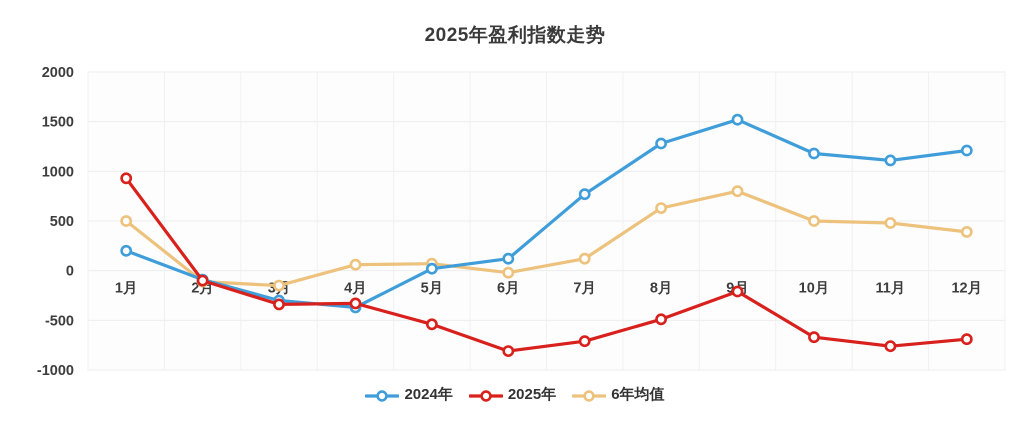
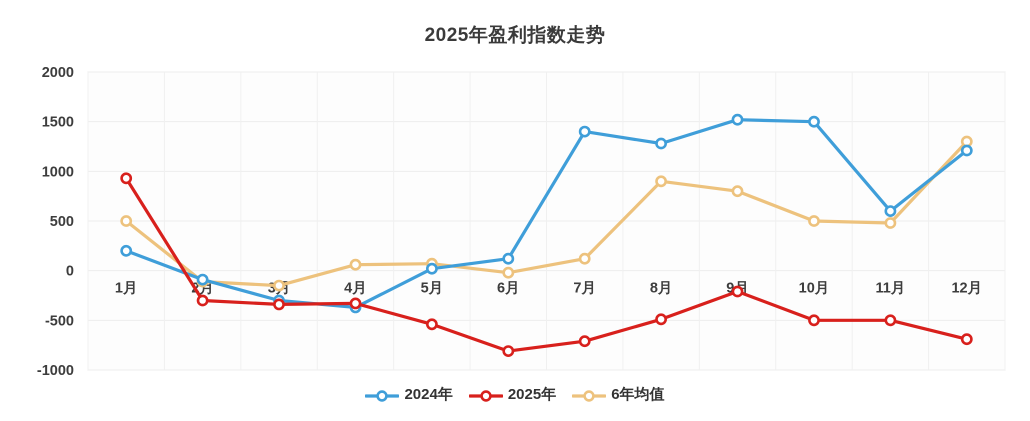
2025年/2月: -100 -> -300
2024年/7月: 800 -> 1400
6年均值/8月: 600 -> 900
2024年/10月: 1200 -> 1500
2025年/10月: -700 -> -500
2024年/11月: 1100 -> 600
2025年/11月: -800 -> -500
6年均值/12月: 400 -> 1300
